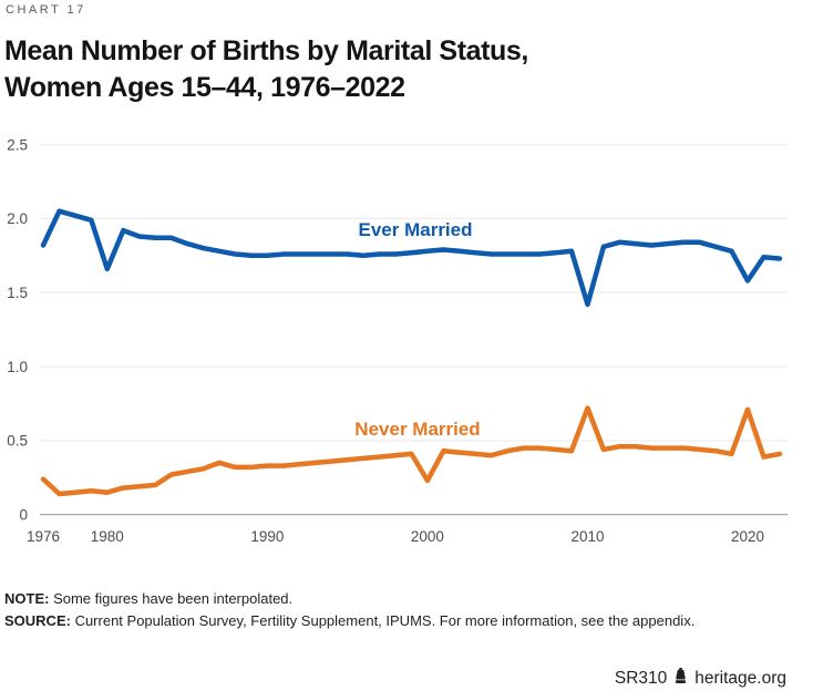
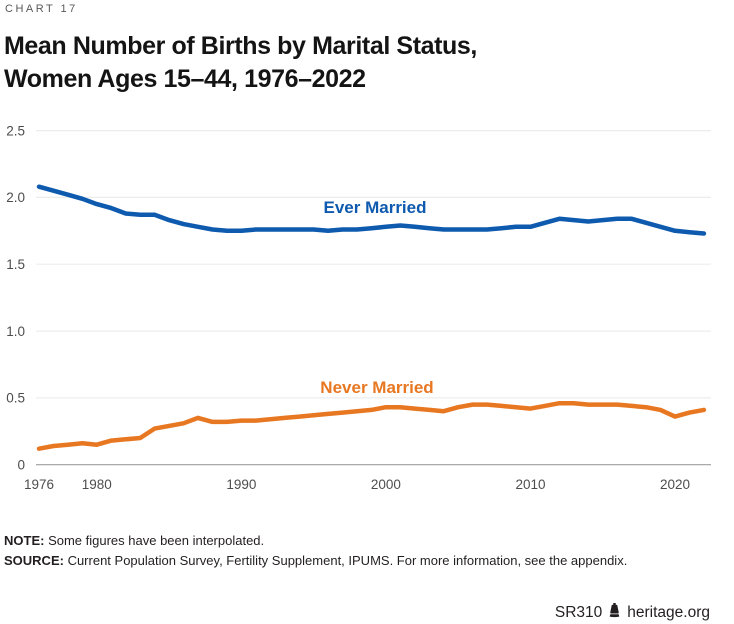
Ever Married/1976: 1.82 -> 2.08
Never Married/1976: 0.24 -> 0.12
Ever Married/1980: 1.66 -> 1.95
Never Married/2000: 0.23 -> 0.43
Ever Married/2010: 1.42 -> 1.78
Never Married/2010: 0.72 -> 0.42
Ever Married/2020: 1.58 -> 1.75
Never Married/2020: 0.71 -> 0.36
